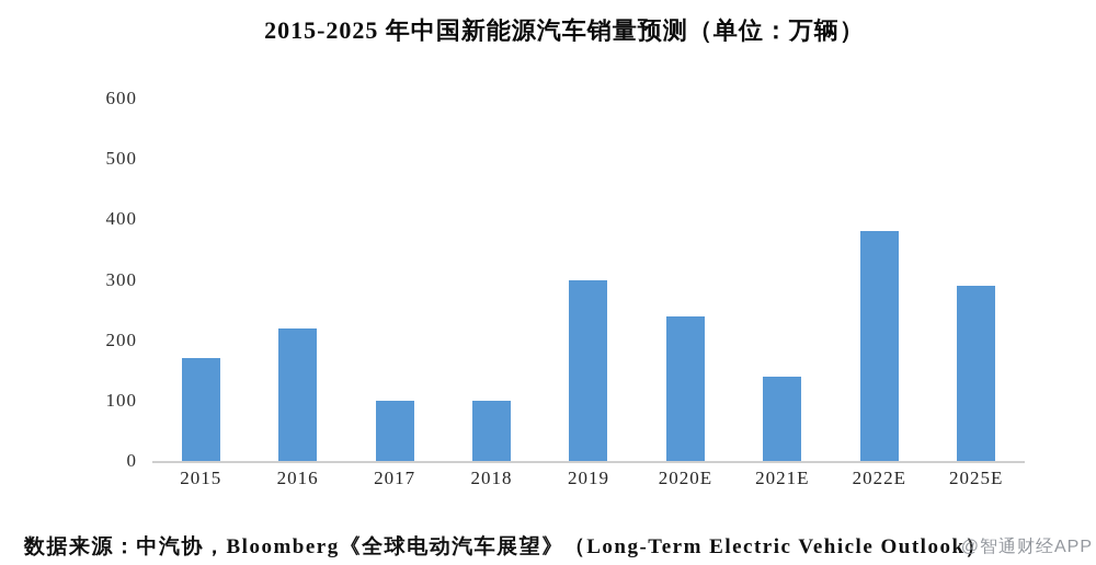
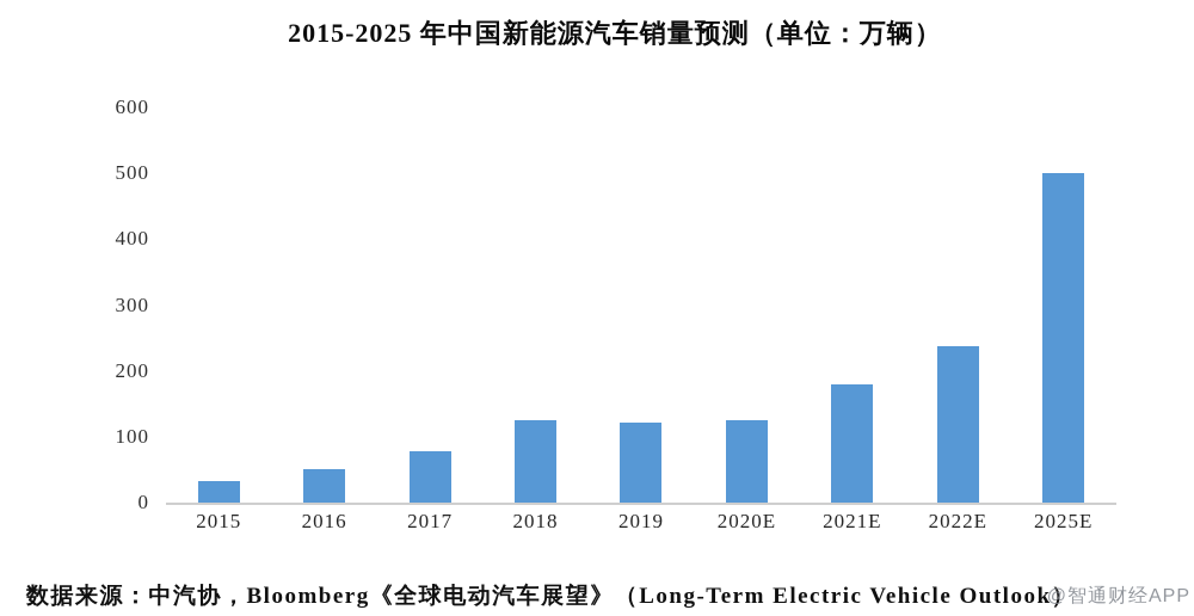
2015: 170 -> 30
2016: 220 -> 50
2017: 100 -> 80
2018: 100 -> 130
2019: 300 -> 120
2020E: 240 -> 120
2021E: 140 -> 180
2022E: 380 -> 240
2025E: 290 -> 500
